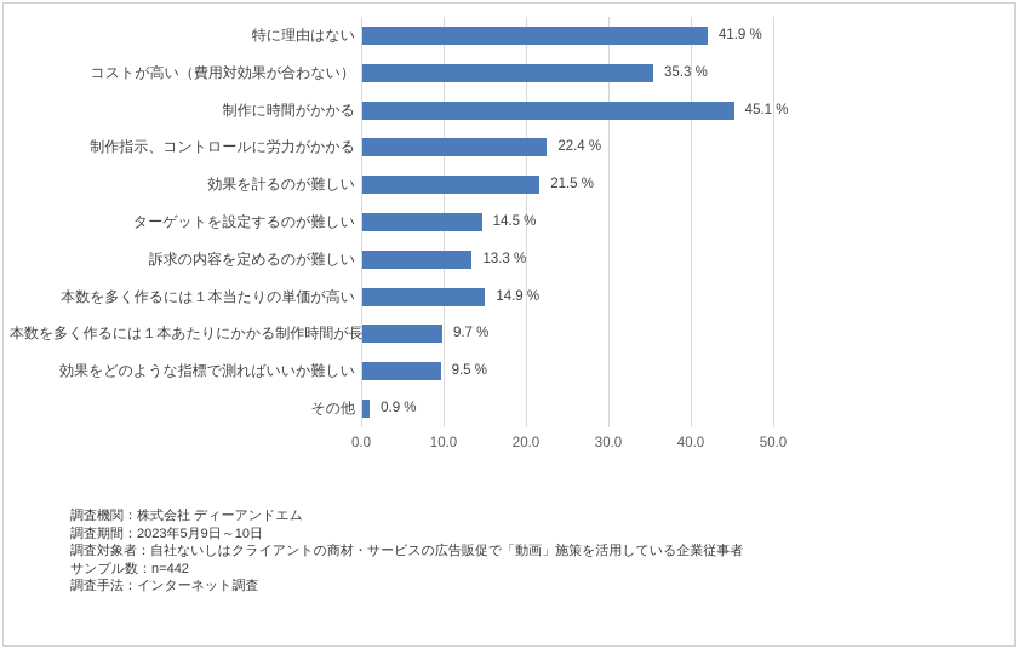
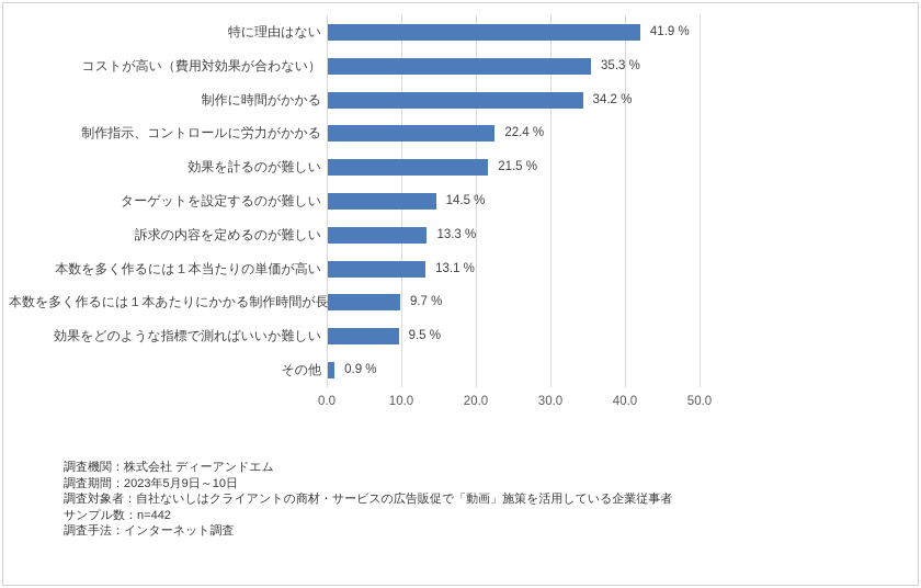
制作に時間がかかる: 45.1 -> 34.2
本数を多く作るには１本当たりの単価が高い: 14.9 -> 13.1
